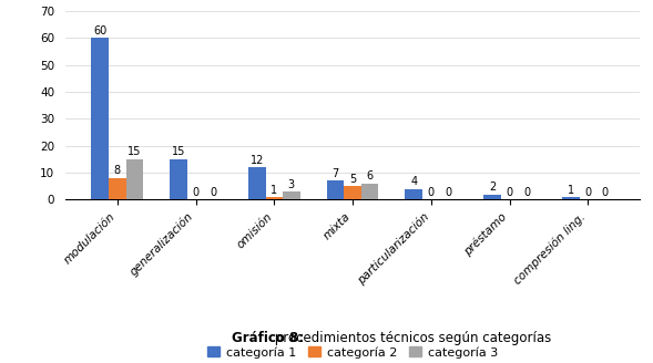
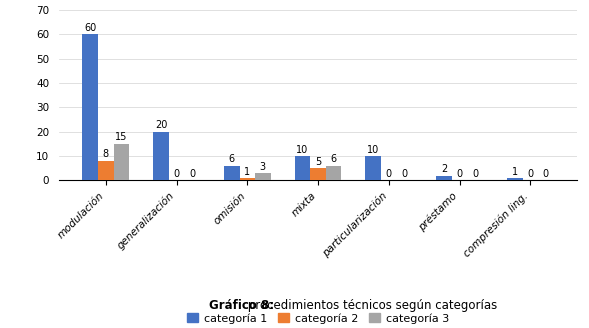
categoría 1/generalización: 15 -> 20
categoría 1/omisión: 12 -> 6
categoría 1/mixta: 7 -> 10
categoría 1/particularización: 4 -> 10
